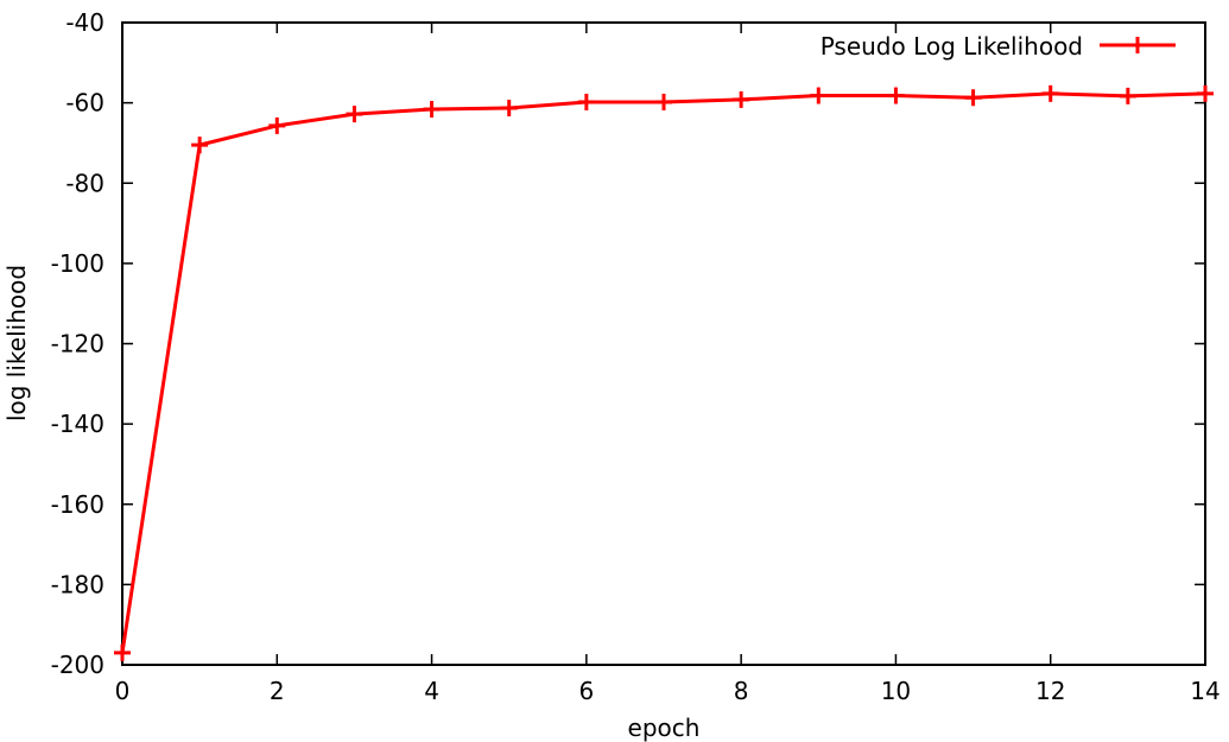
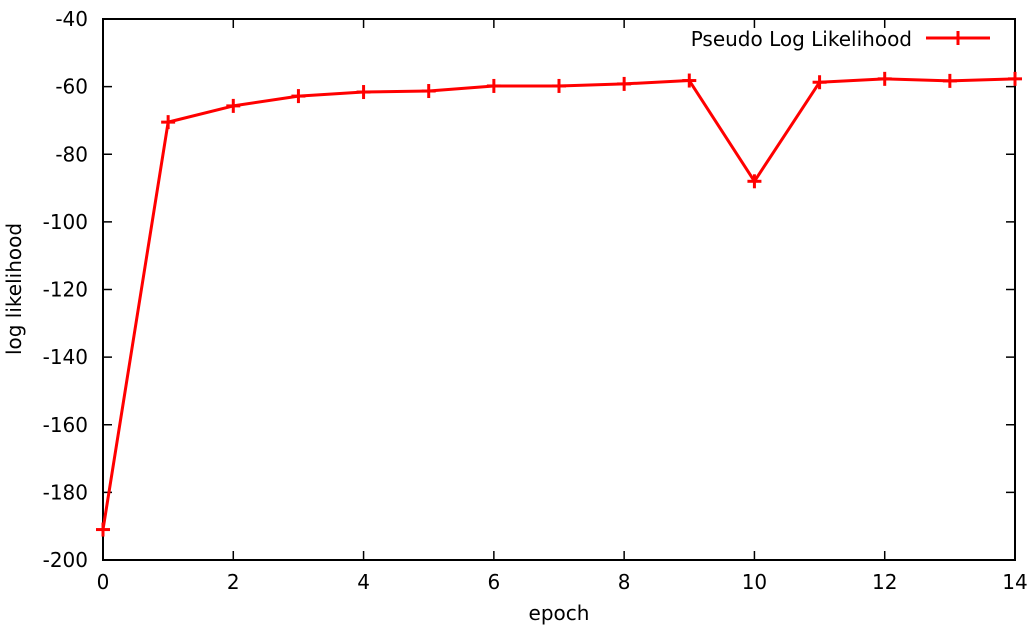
0: -197 -> -191
10: -58 -> -88
